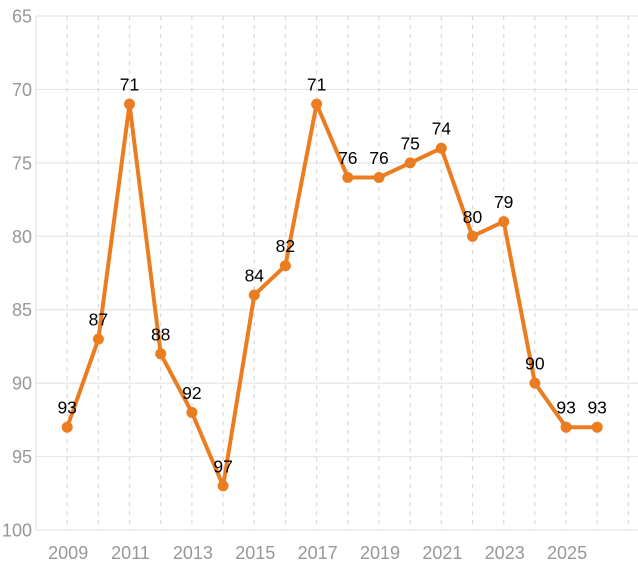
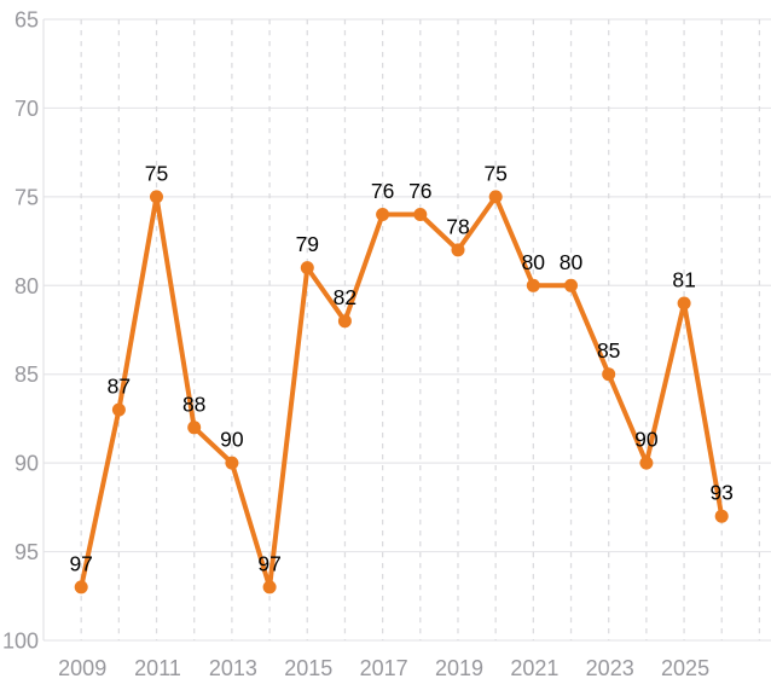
2009: 93 -> 97
2011: 71 -> 75
2013: 92 -> 90
2015: 84 -> 79
2017: 71 -> 76
2019: 76 -> 78
2021: 74 -> 80
2023: 79 -> 85
2025: 93 -> 81
